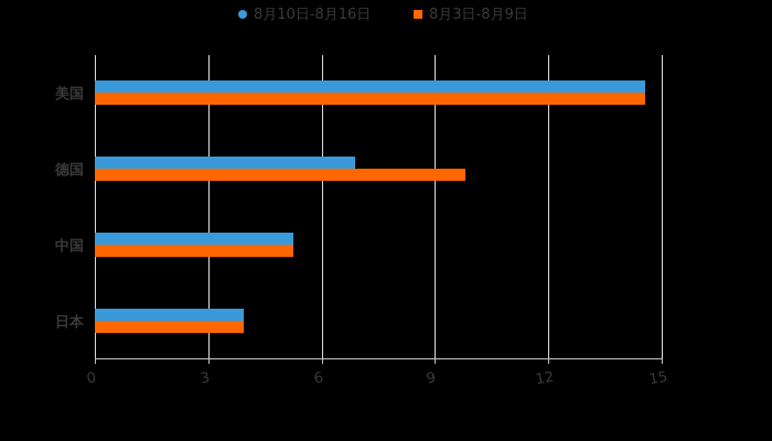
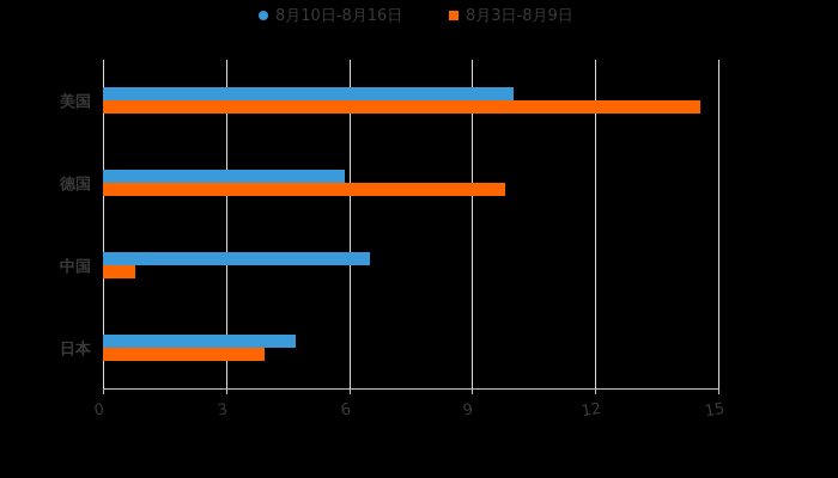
8月10日-8月16日/美国: 14.6 -> 10.0
8月10日-8月16日/德国: 6.9 -> 5.9
8月10日-8月16日/中国: 5.2 -> 6.5
8月3日-8月9日/中国: 5.2 -> 0.8
8月10日-8月16日/日本: 4.0 -> 4.7
